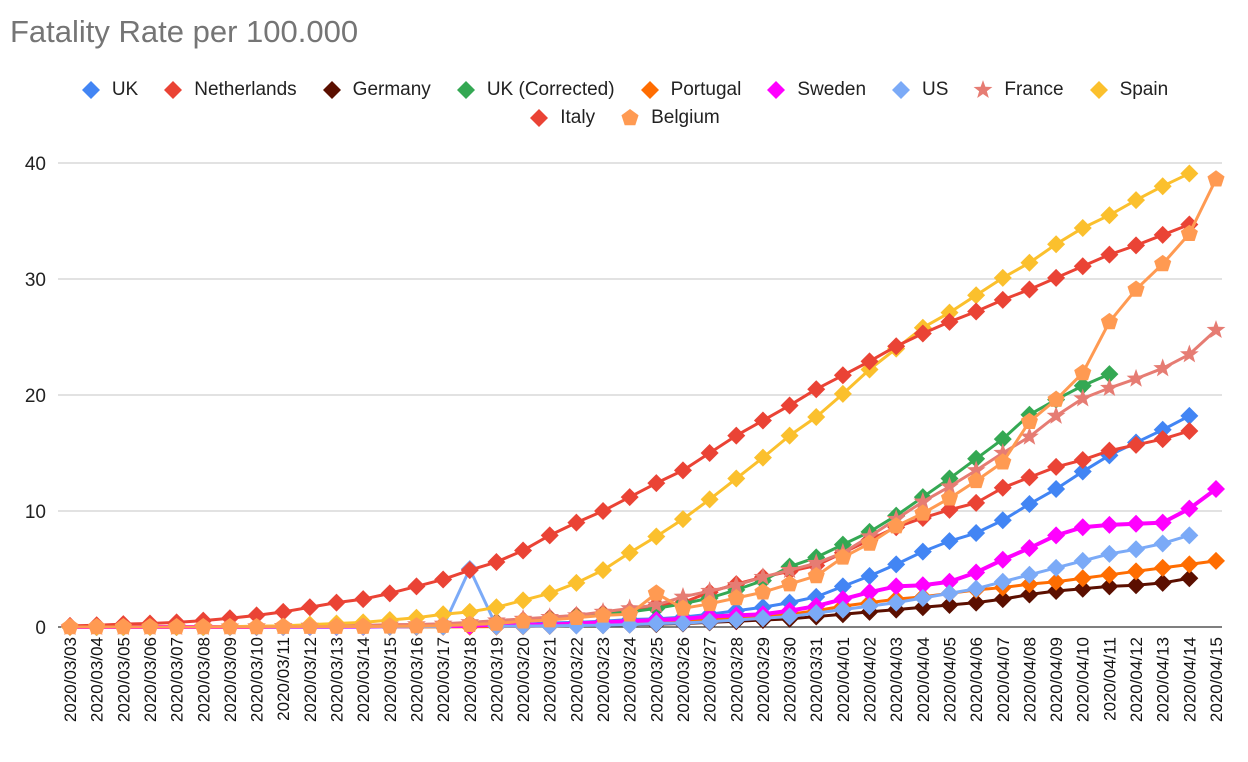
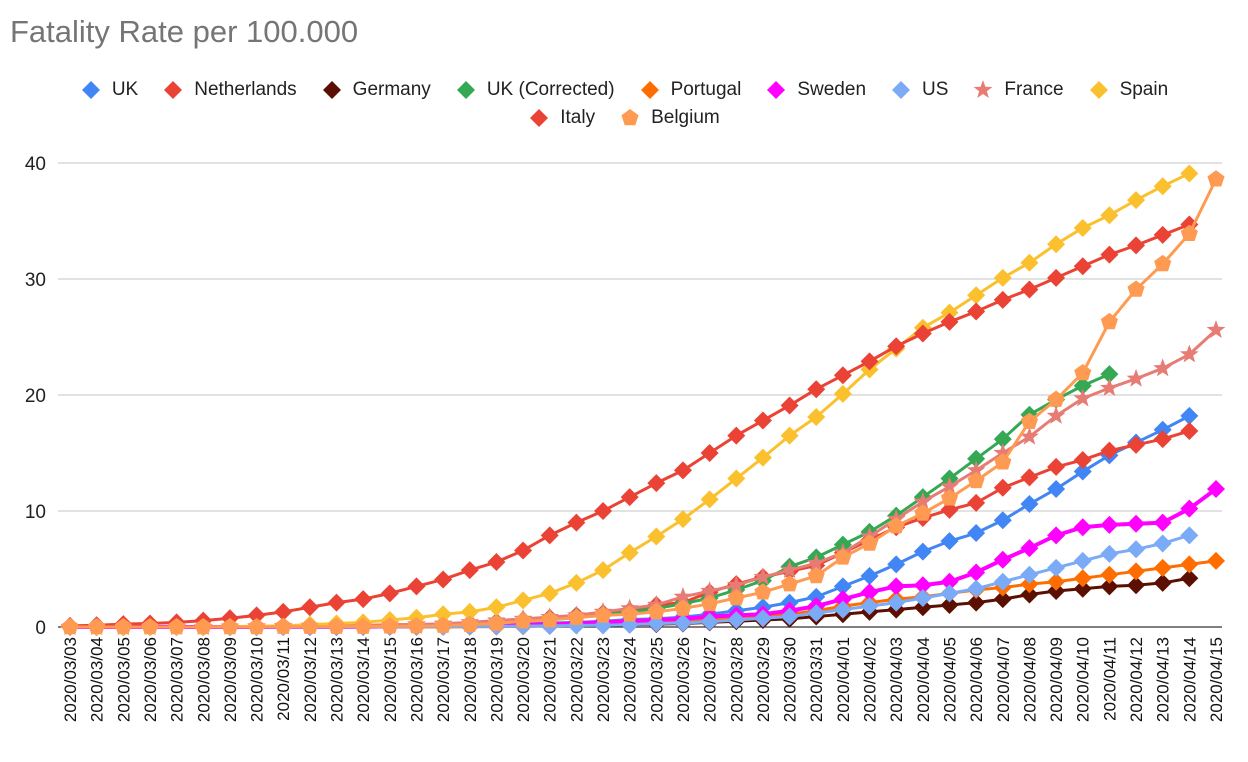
US/2020/03/18: 5.0 -> 0.1
Belgium/2020/03/25: 2.9 -> 1.3
